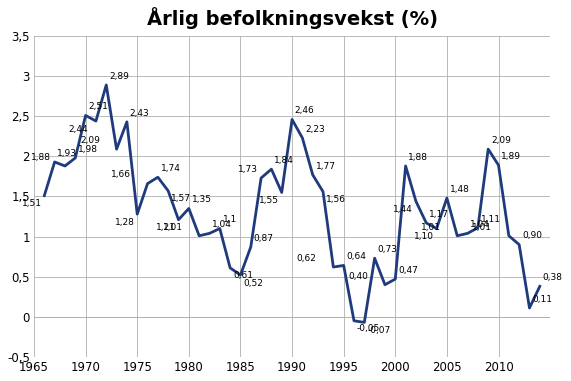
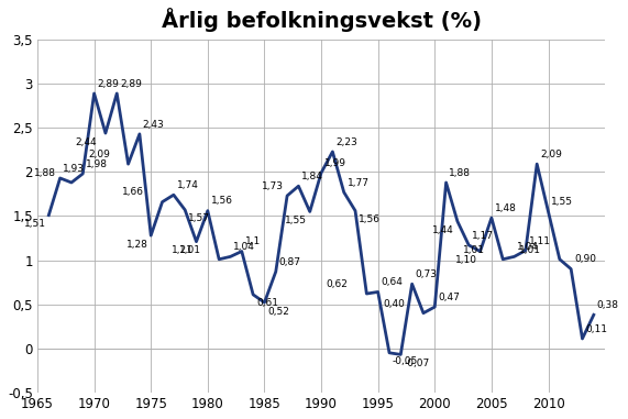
1970: 2,51 -> 2,89
1980: 1,35 -> 1,56
1990: 2,46 -> 1,99
2010: 1,89 -> 1,55
